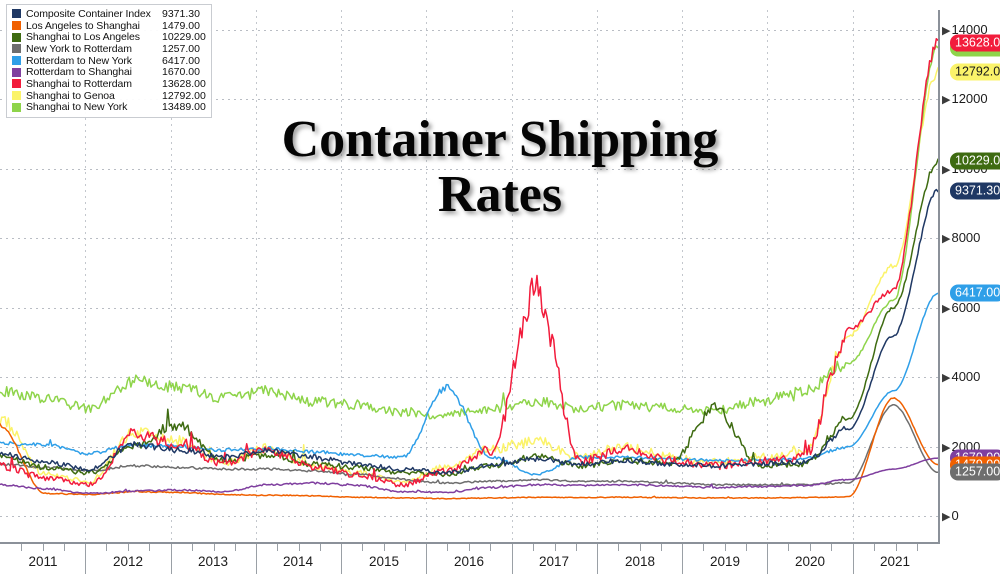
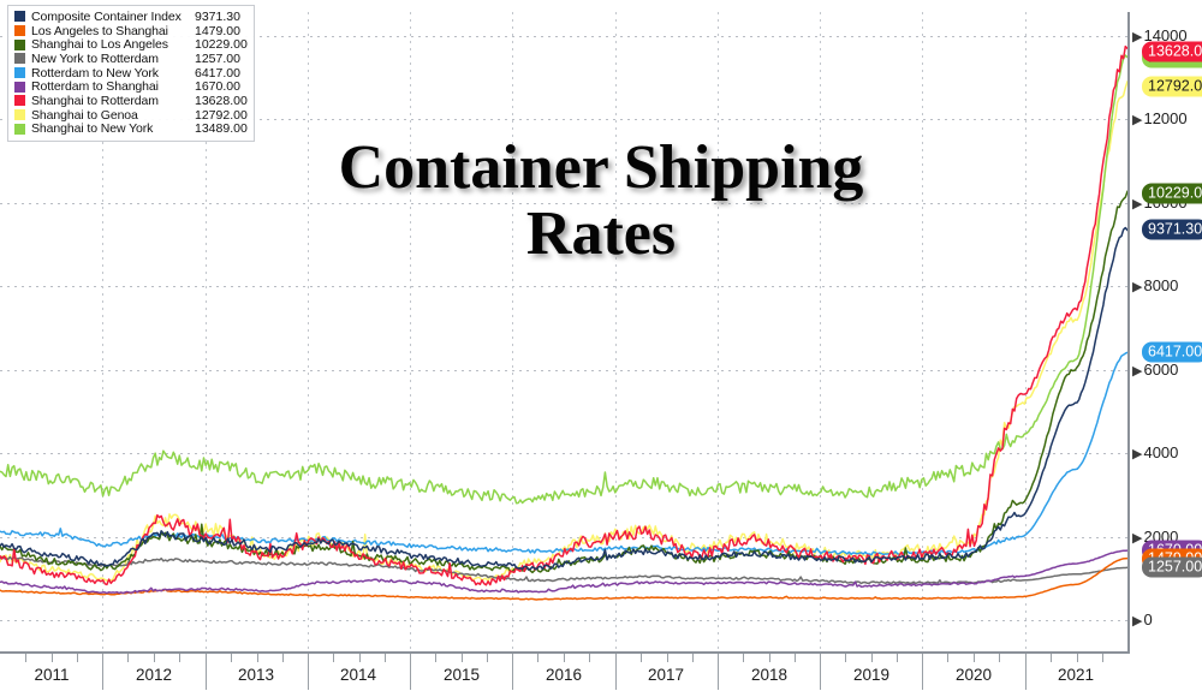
Los Angeles to Shanghai/2011: 2600 -> 700
Shanghai to Genoa/2011: 2800 -> 1500
Shanghai to Los Angeles/2013: 2600 -> 1800
Rotterdam to New York/2016: 3700 -> 1600
Rotterdam to New York/2017: 1200 -> 1800
Shanghai to Rotterdam/2017: 6500 -> 2100
Shanghai to Los Angeles/2019: 3100 -> 1400
Los Angeles to Shanghai/2021: 3400 -> 800
New York to Rotterdam/2021: 3200 -> 1100
Shanghai to Rotterdam/2021: 6500 -> 7400
